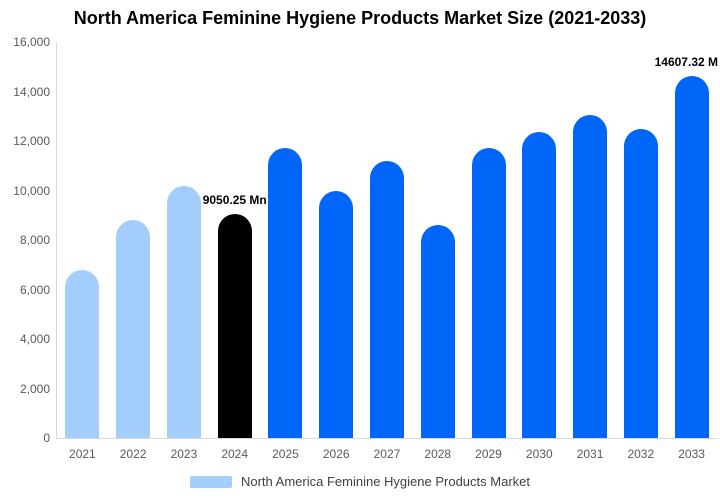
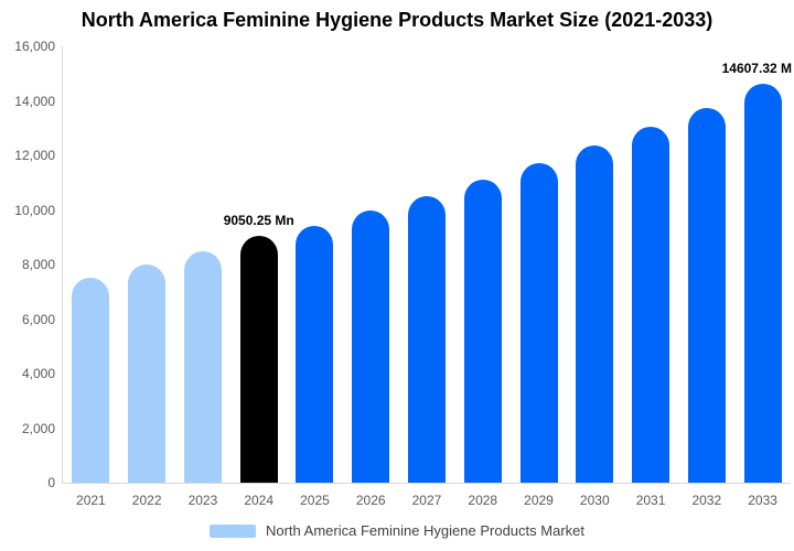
2021: 6800 -> 7500
2022: 8800 -> 8000
2023: 10200 -> 8500
2025: 11700 -> 9400
2027: 11200 -> 10500
2028: 8600 -> 11100
2032: 12500 -> 13800
